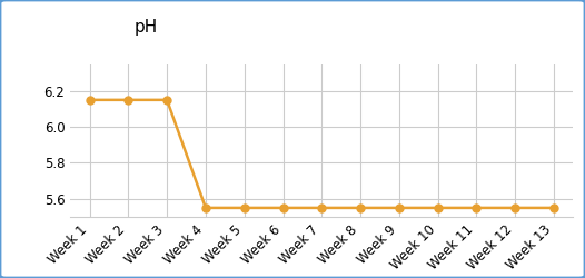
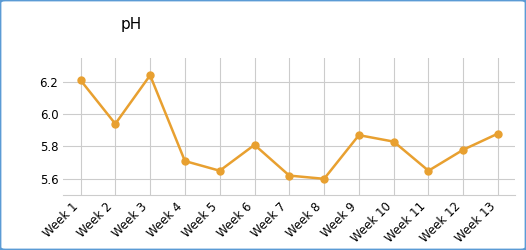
Week 1: 6.15 -> 6.21
Week 2: 6.15 -> 5.94
Week 3: 6.15 -> 6.24
Week 4: 5.55 -> 5.71
Week 5: 5.55 -> 5.65
Week 6: 5.55 -> 5.81
Week 7: 5.55 -> 5.62
Week 8: 5.55 -> 5.60
Week 9: 5.55 -> 5.87
Week 10: 5.55 -> 5.83
Week 11: 5.55 -> 5.65
Week 12: 5.55 -> 5.78
Week 13: 5.55 -> 5.88
